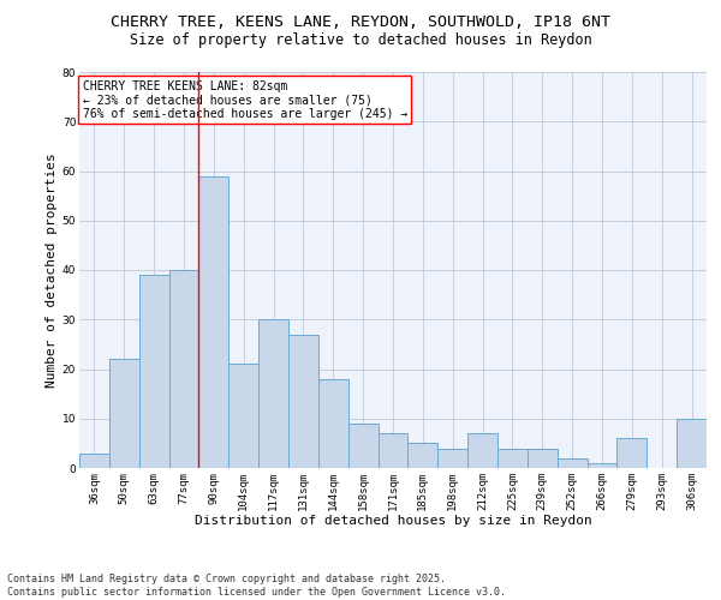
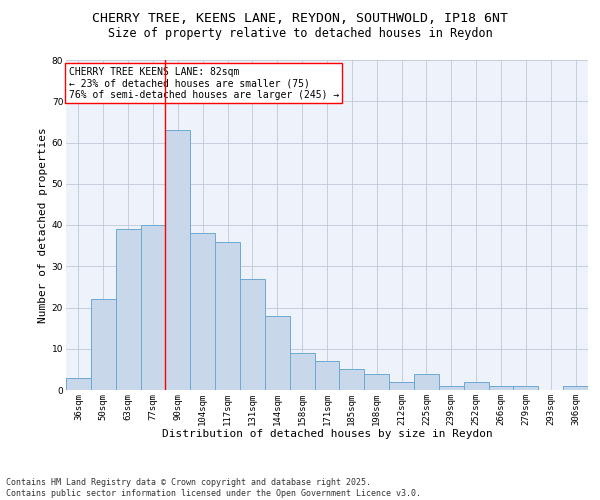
90sqm: 59 -> 63
104sqm: 21 -> 38
117sqm: 30 -> 36
212sqm: 7 -> 2
239sqm: 4 -> 1
279sqm: 6 -> 1
306sqm: 10 -> 1
